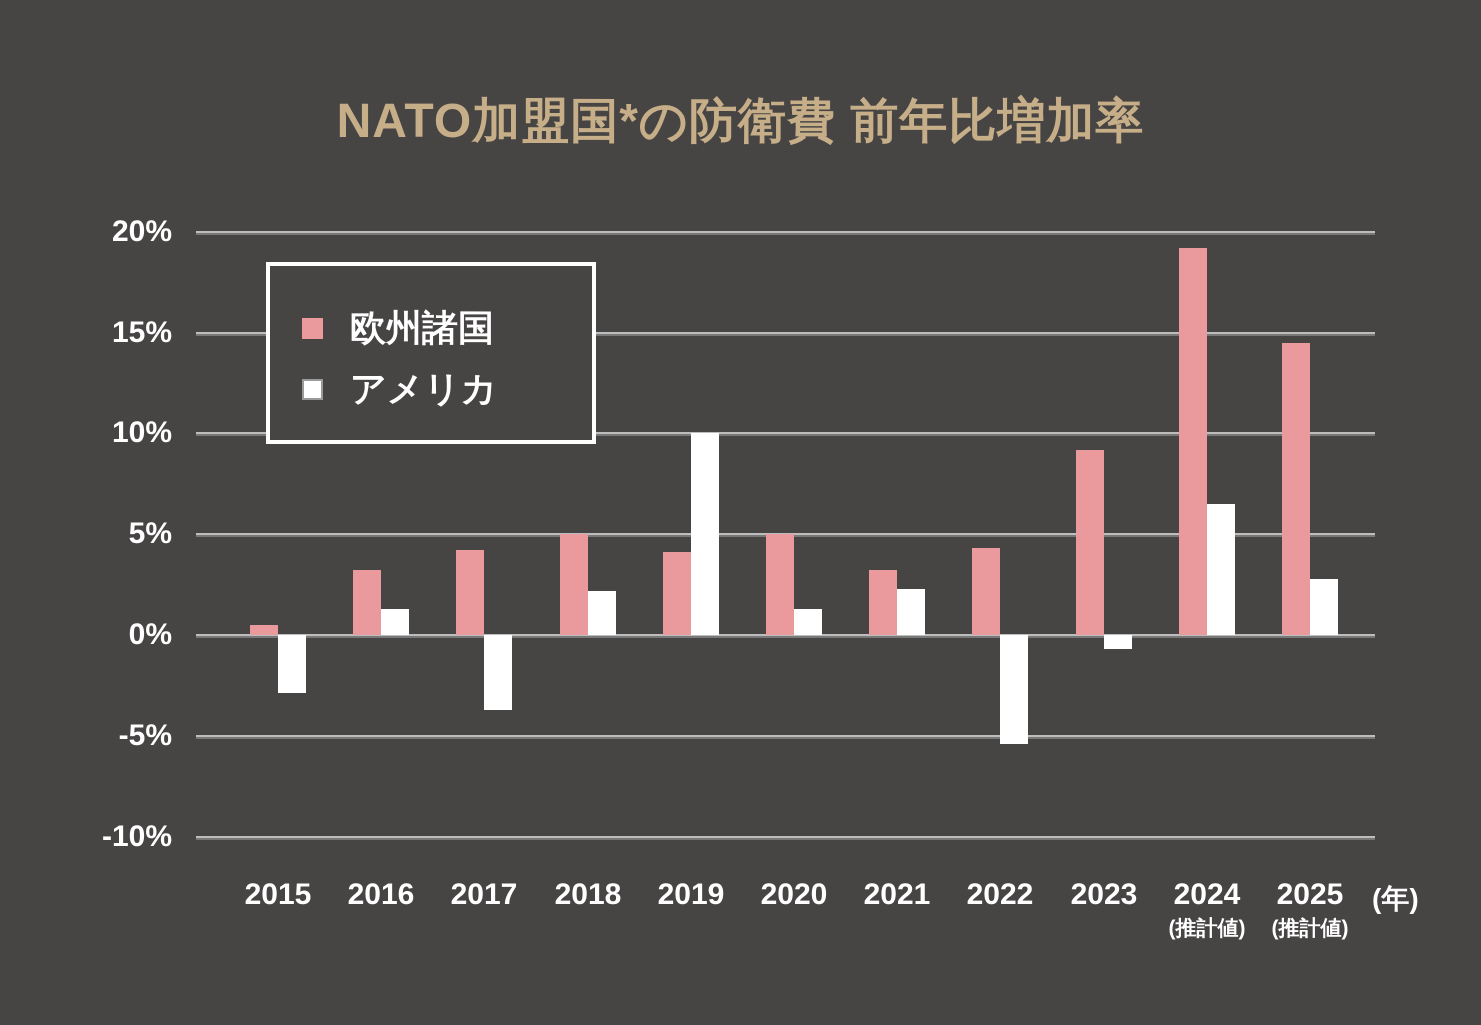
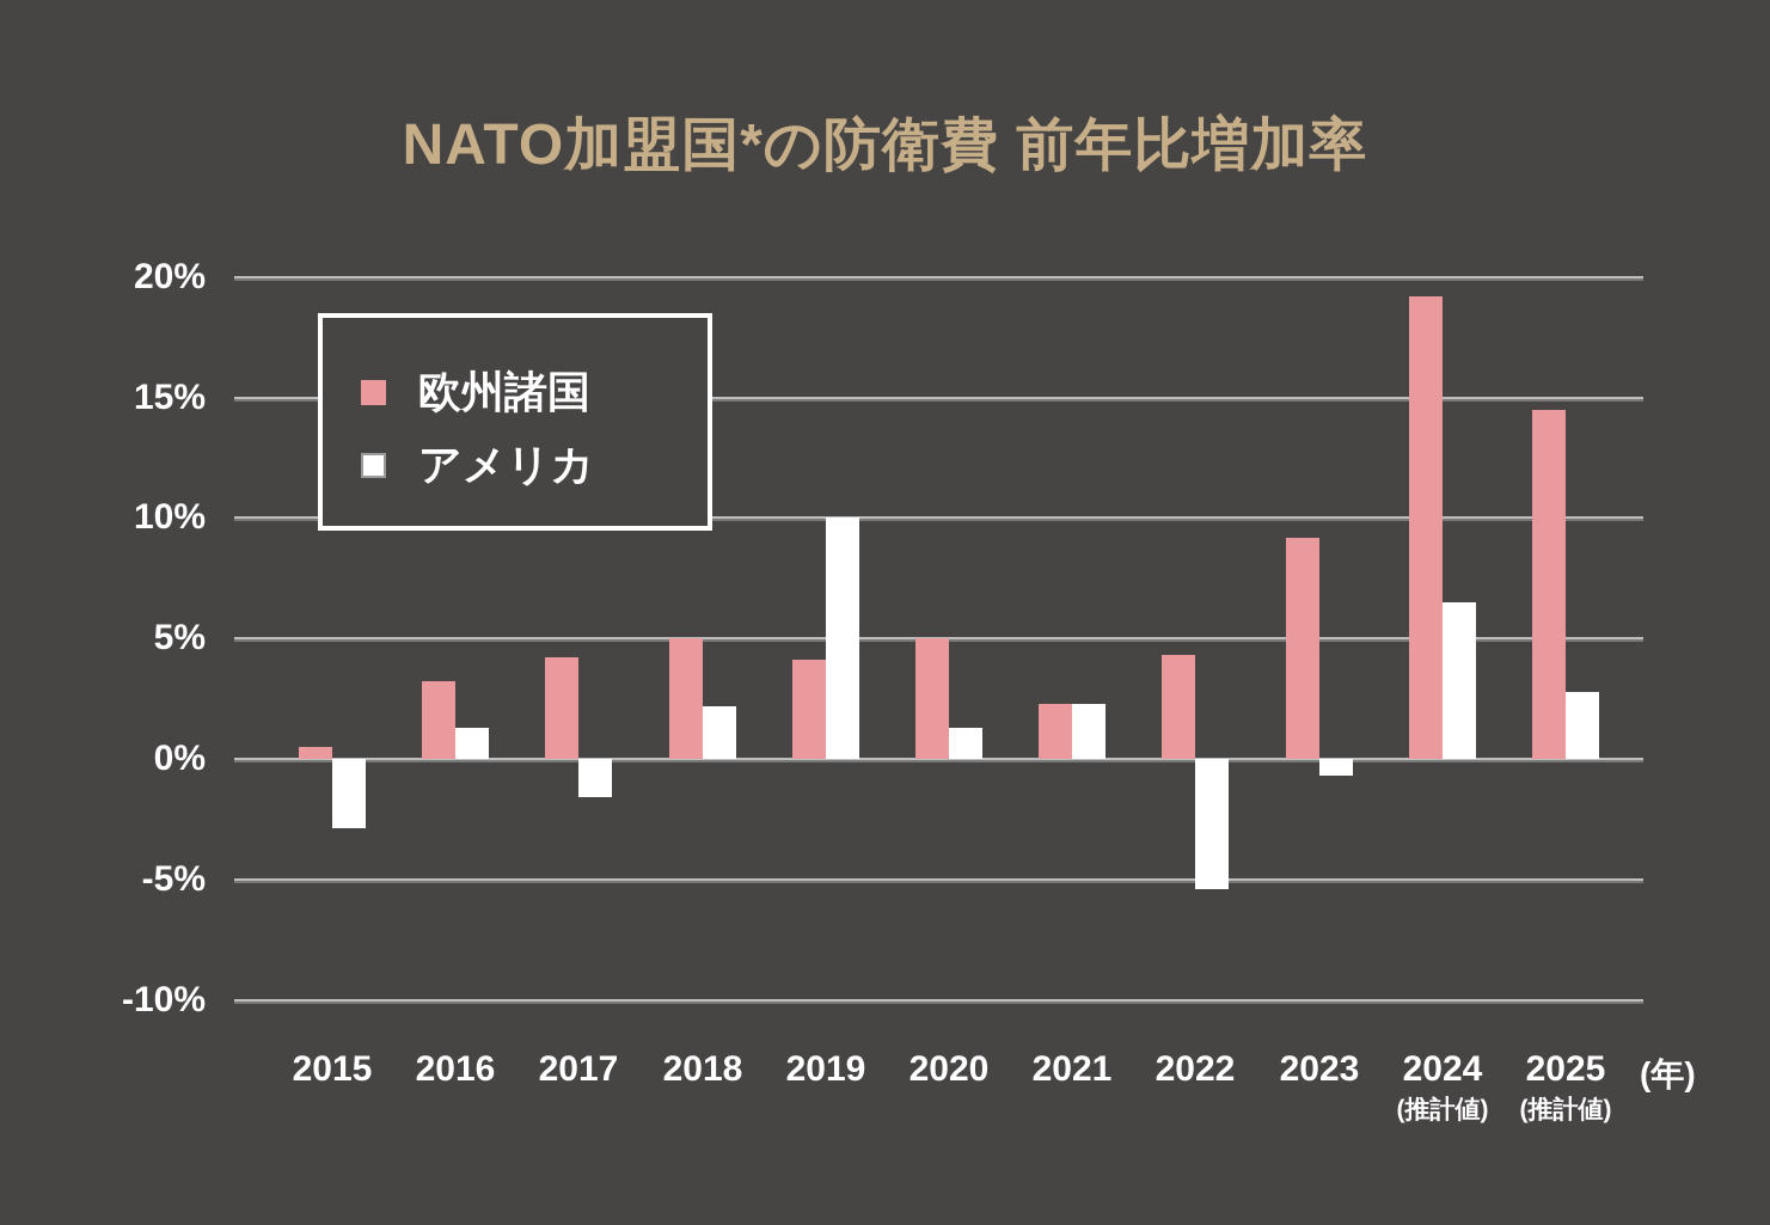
アメリカ/2017: -3.7% -> -1.6%
欧州諸国/2021: 3.2% -> 2.3%
